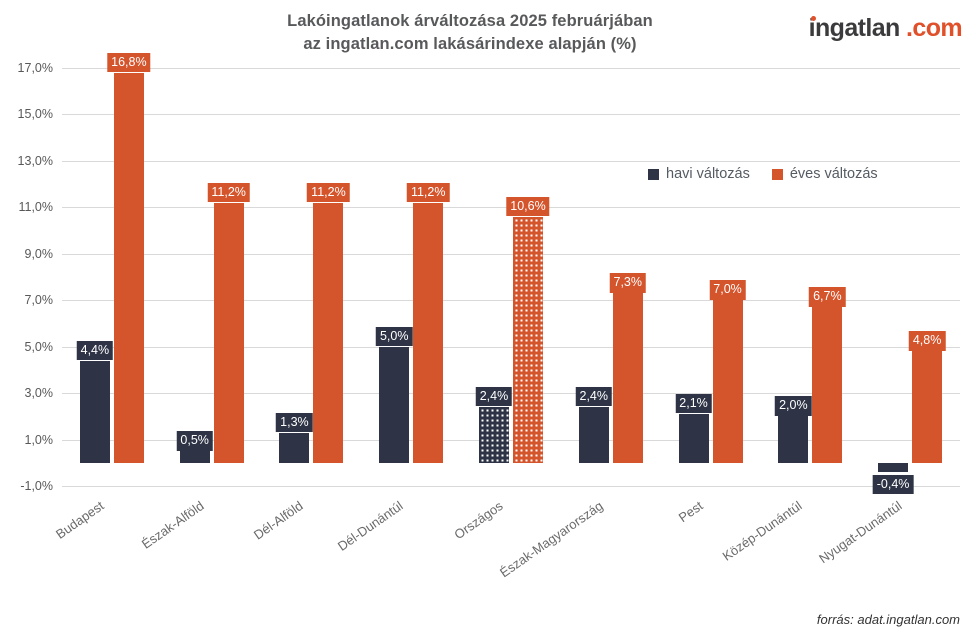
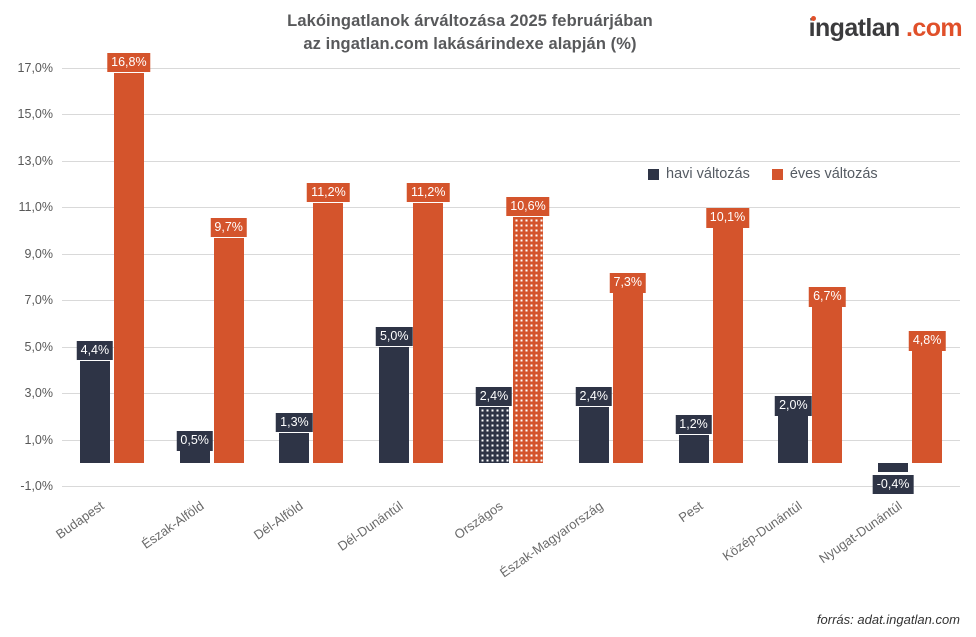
éves változás/Észak-Alföld: 11,2% -> 9,7%
havi változás/Pest: 2,1% -> 1,2%
éves változás/Pest: 7,0% -> 10,1%
